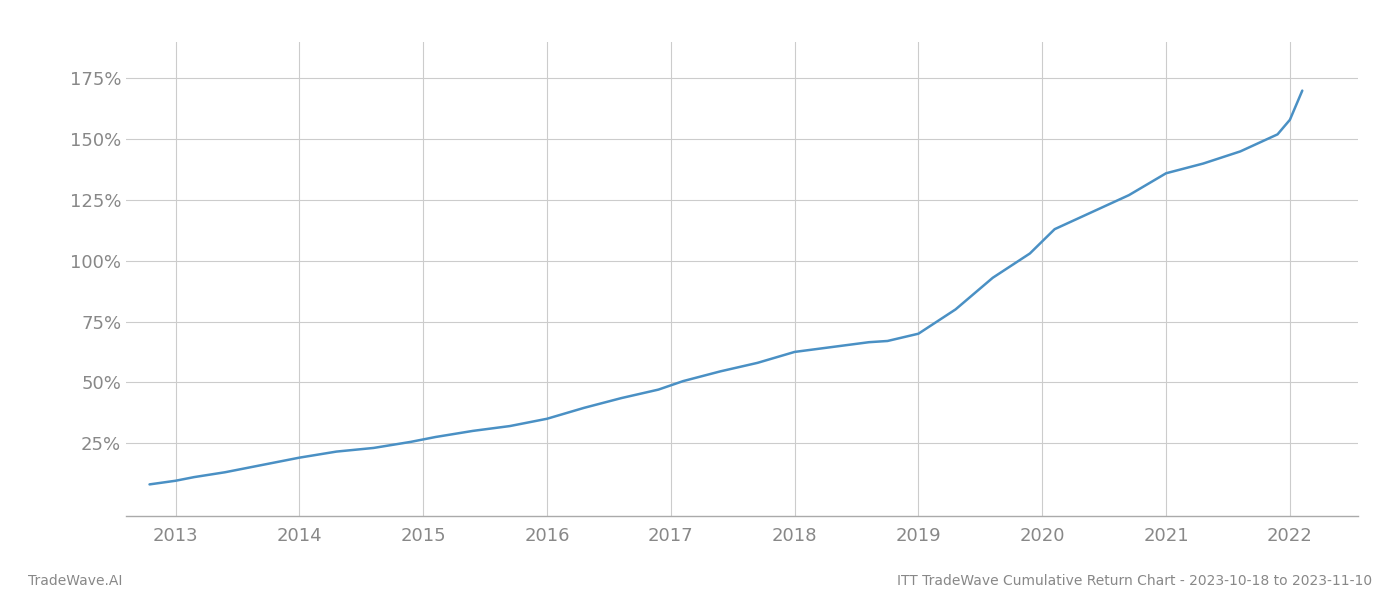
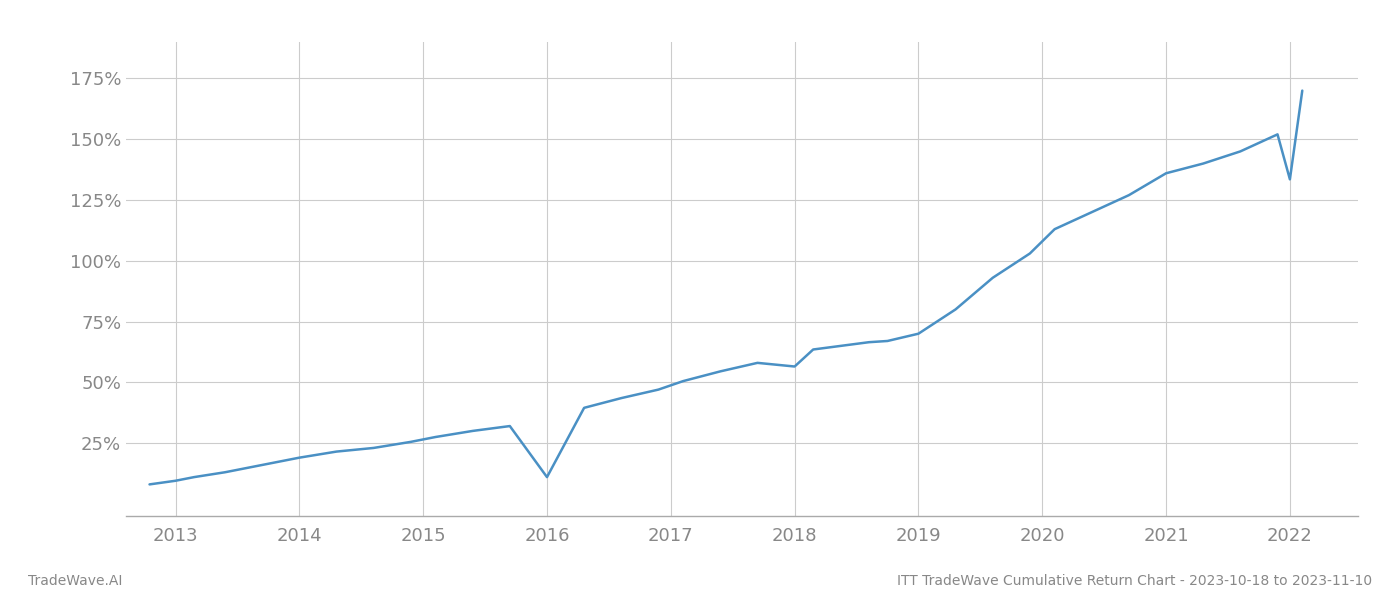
2016: 35.0% -> 11.0%
2018: 62.5% -> 56.5%
2022: 158.0% -> 133.5%
